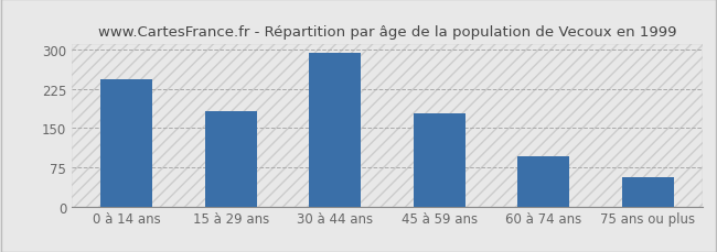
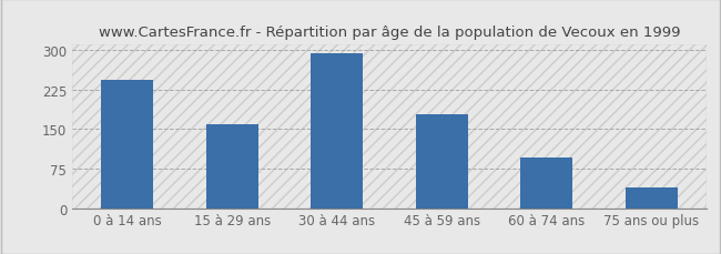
15 à 29 ans: 182 -> 160
75 ans ou plus: 57 -> 40
